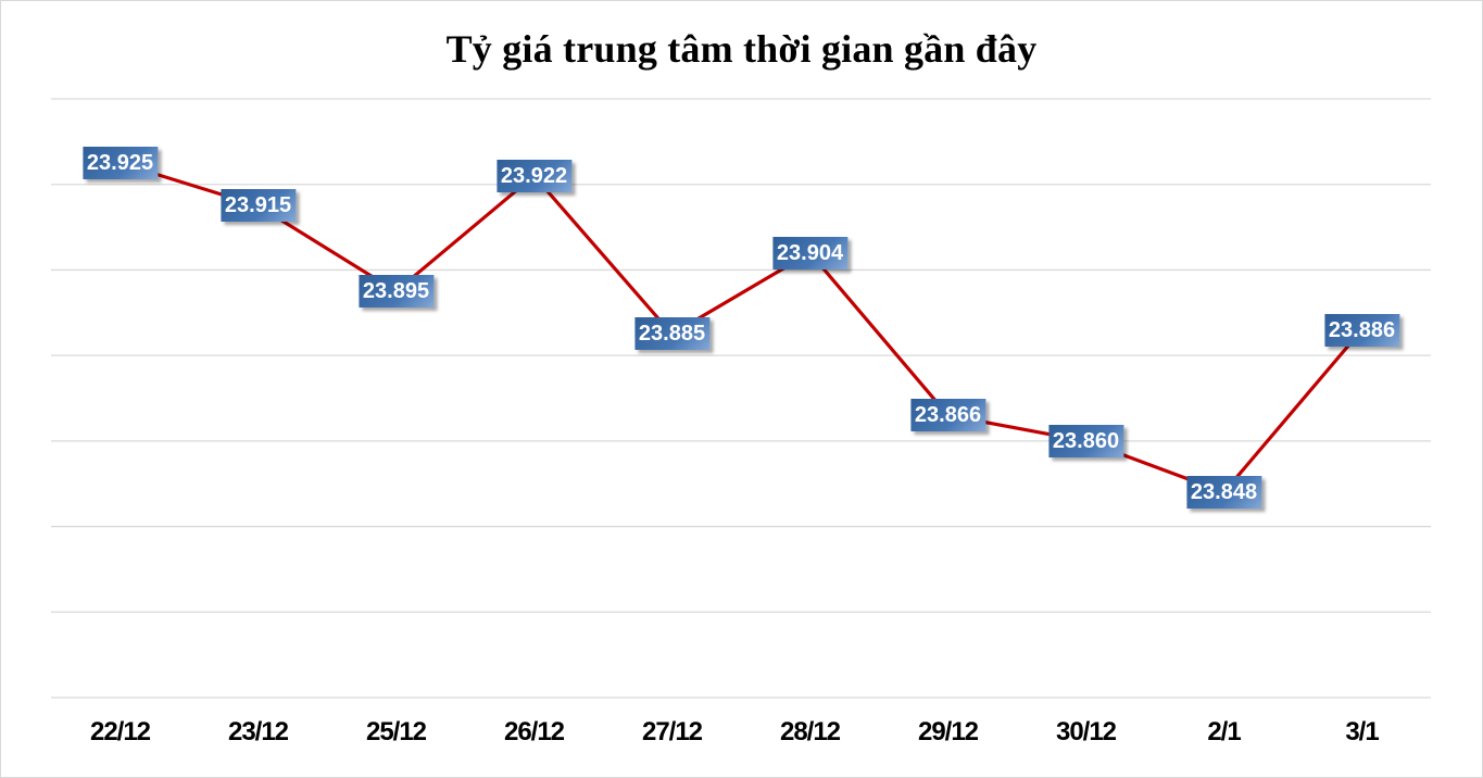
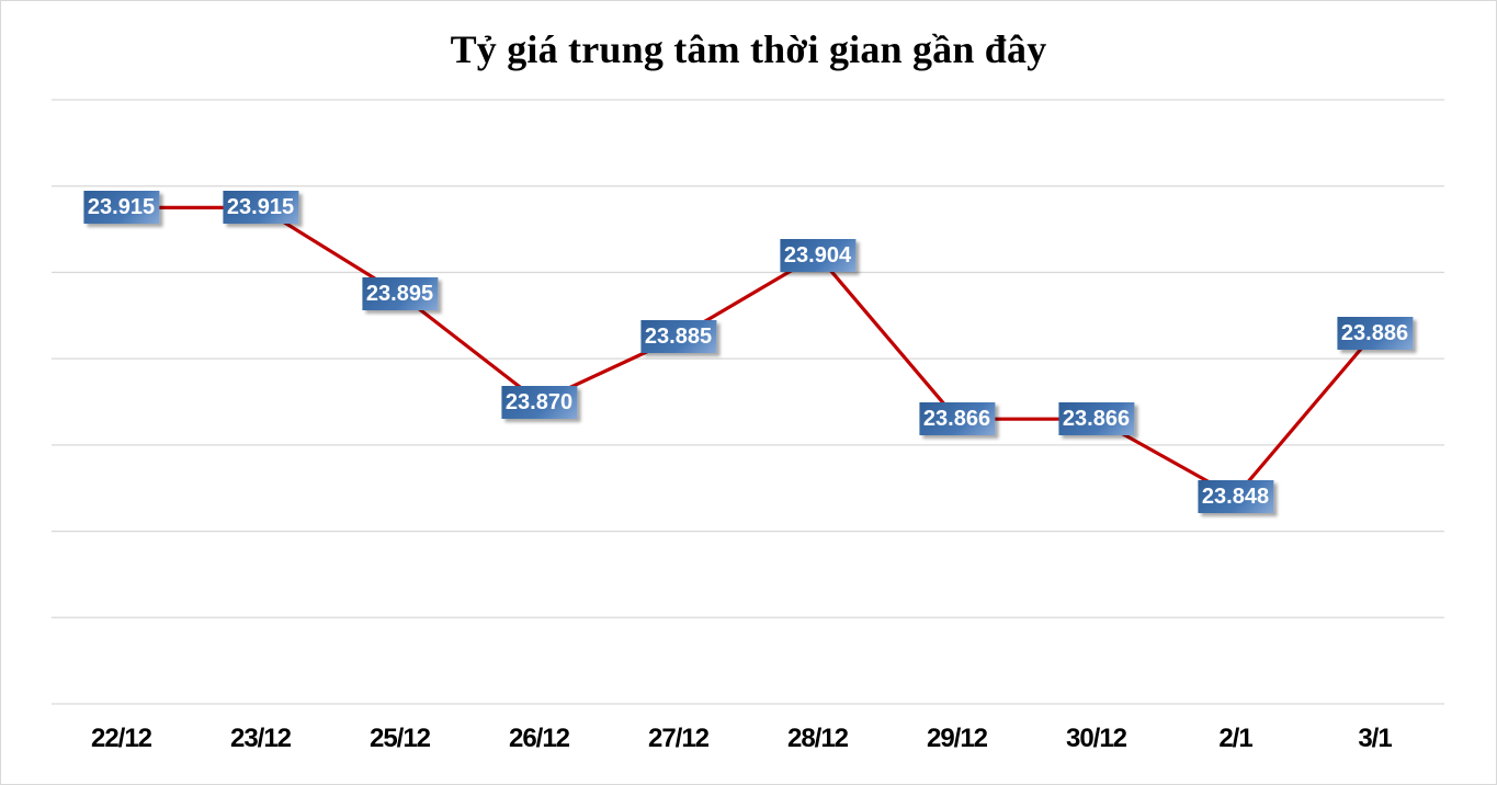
22/12: 23.925 -> 23.915
26/12: 23.922 -> 23.870
30/12: 23.860 -> 23.866
